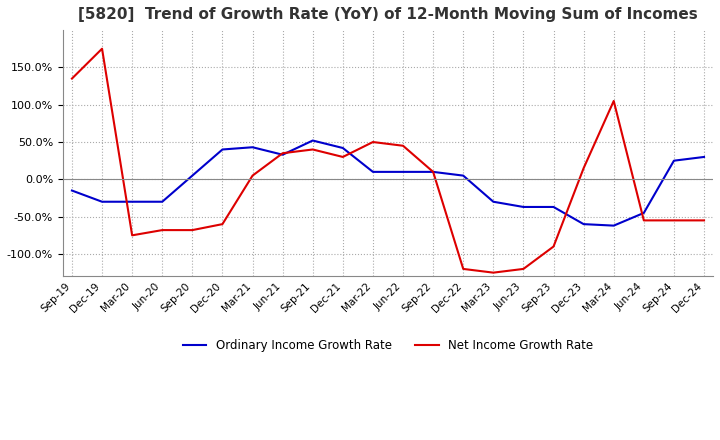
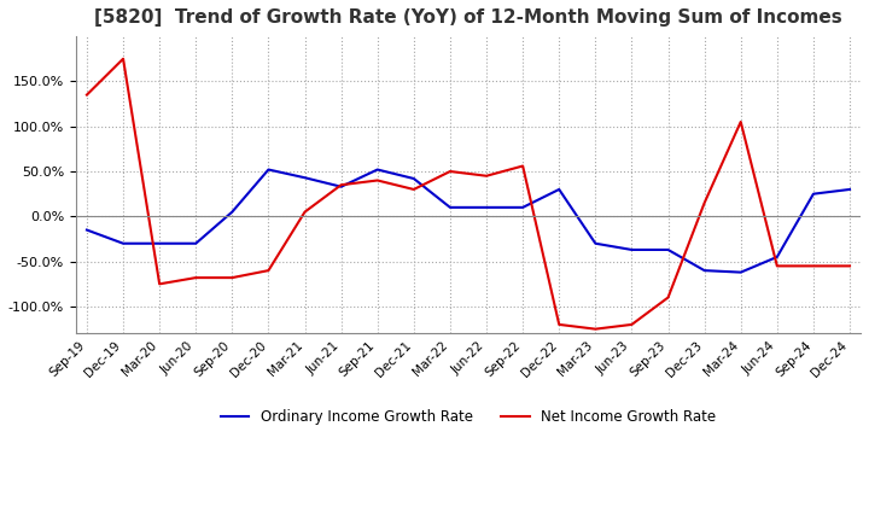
Ordinary Income Growth Rate/Dec-20: 40% -> 52%
Net Income Growth Rate/Sep-22: 10% -> 56%
Ordinary Income Growth Rate/Dec-22: 5% -> 30%
